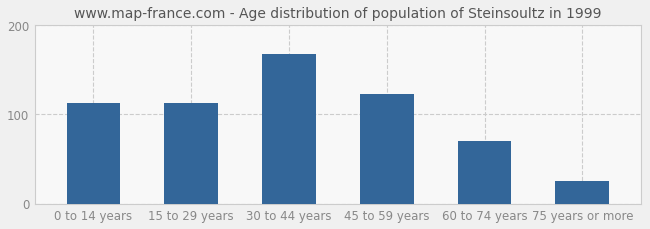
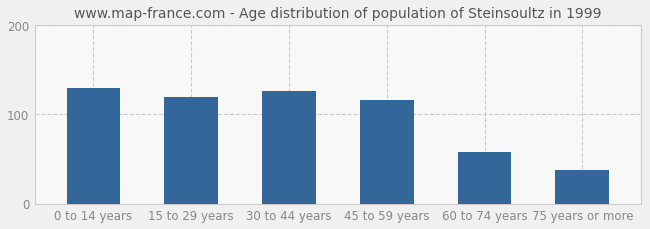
0 to 14 years: 113 -> 130
15 to 29 years: 113 -> 120
30 to 44 years: 168 -> 126
45 to 59 years: 123 -> 116
60 to 74 years: 70 -> 58
75 years or more: 25 -> 38
